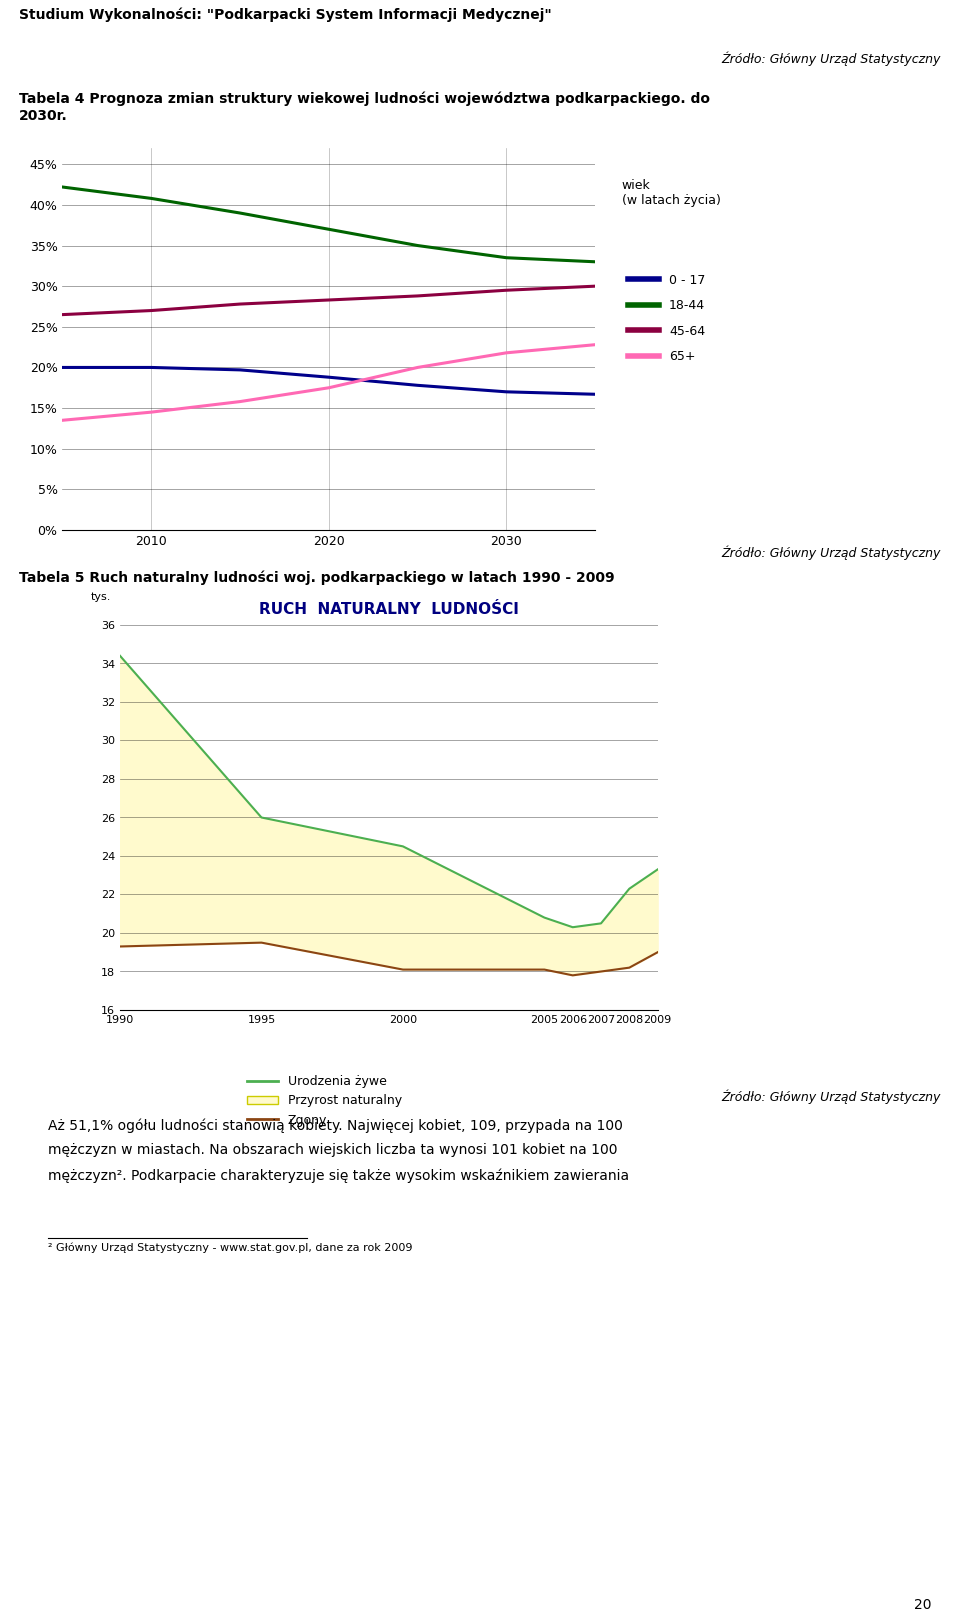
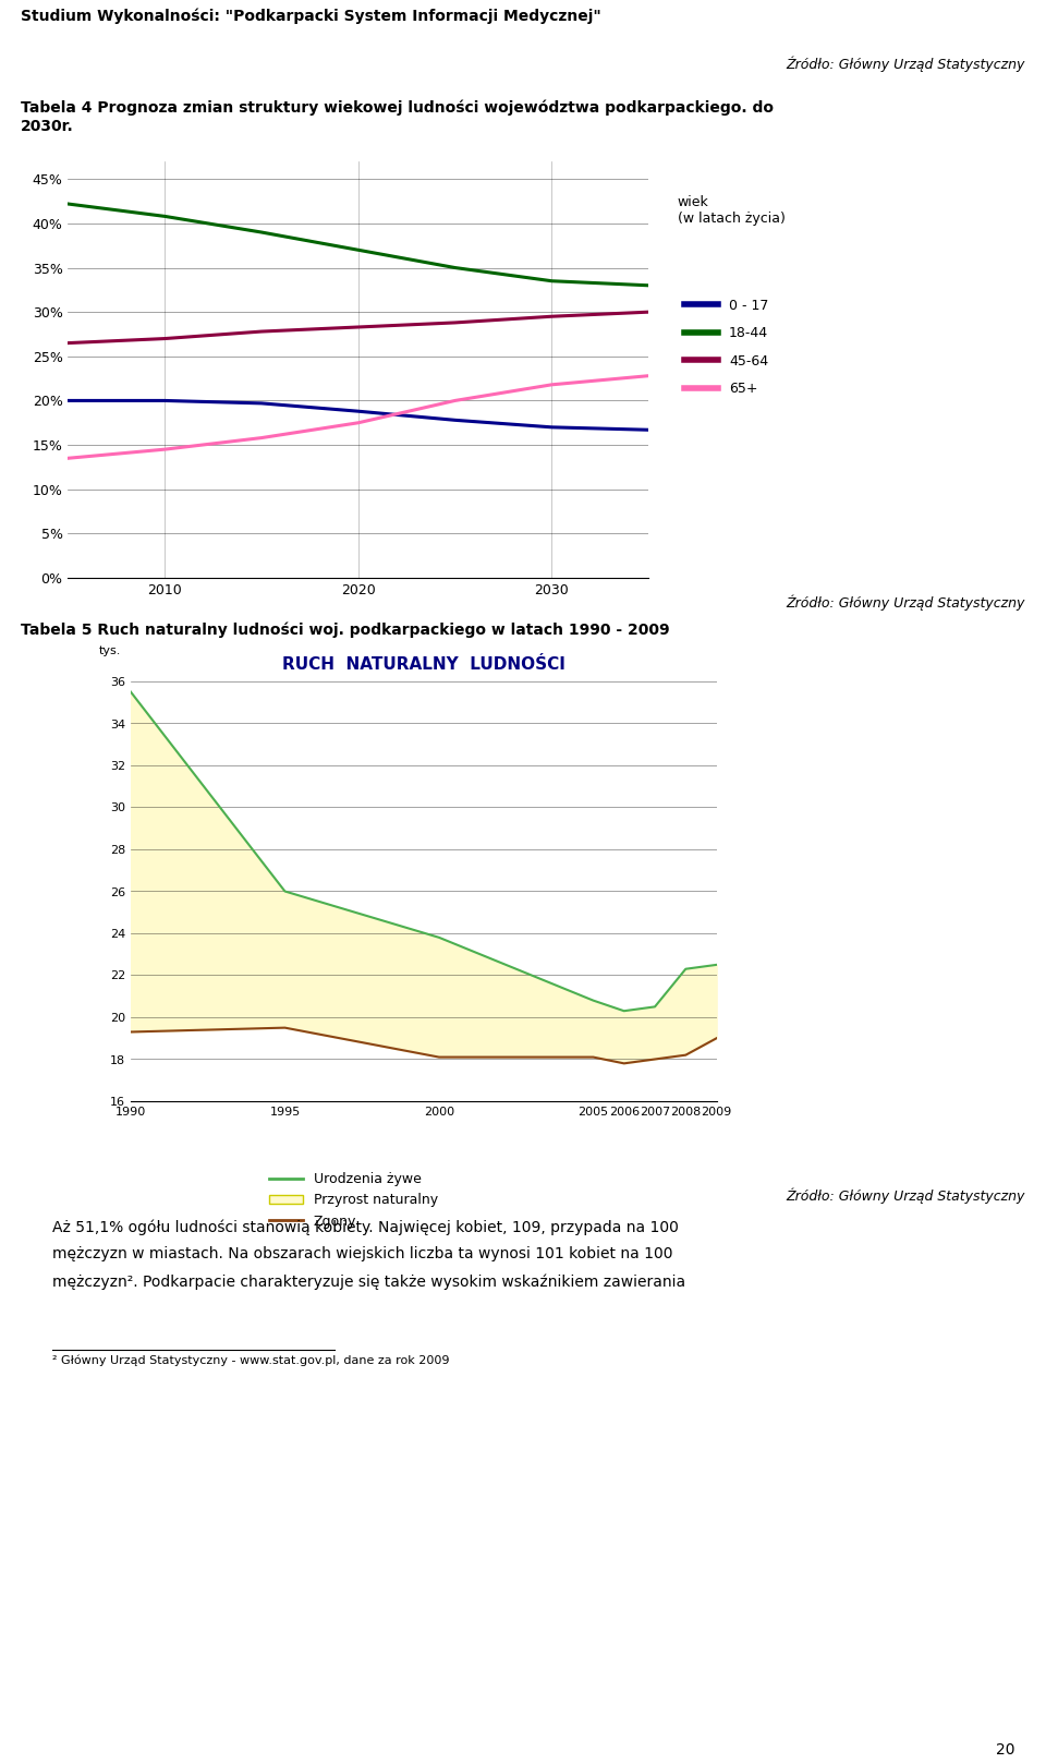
RUCH NATURALNY LUDNOŚCI/Urodzenia żywe/1990: 34.4 -> 35.5
RUCH NATURALNY LUDNOŚCI/Urodzenia żywe/2000: 24.5 -> 23.8
RUCH NATURALNY LUDNOŚCI/Urodzenia żywe/2009: 23.3 -> 22.5
